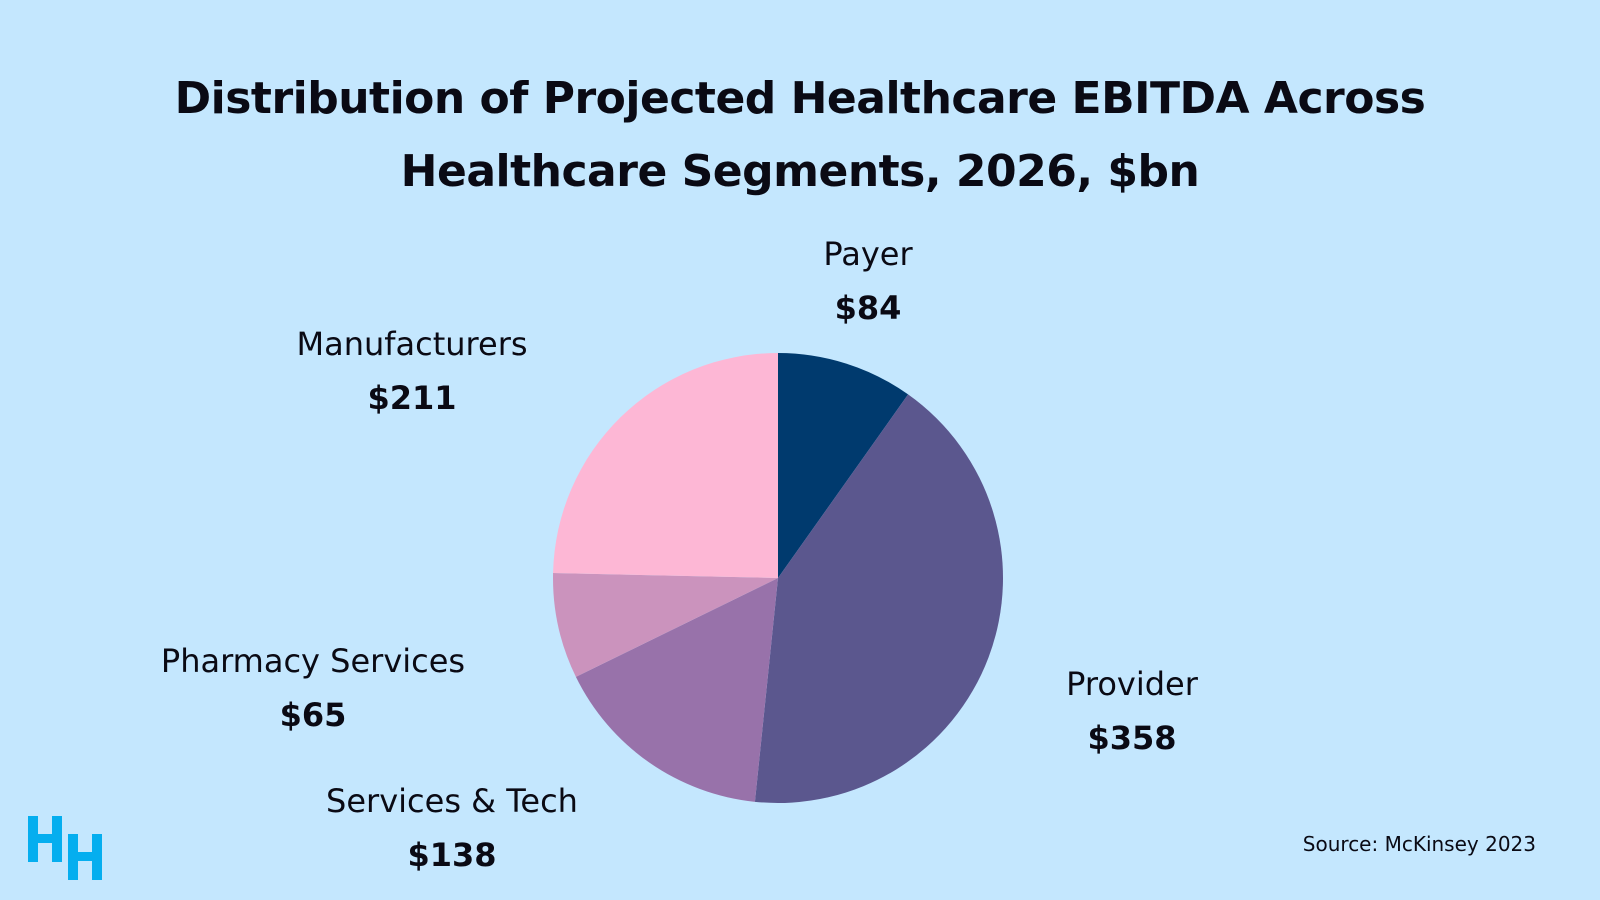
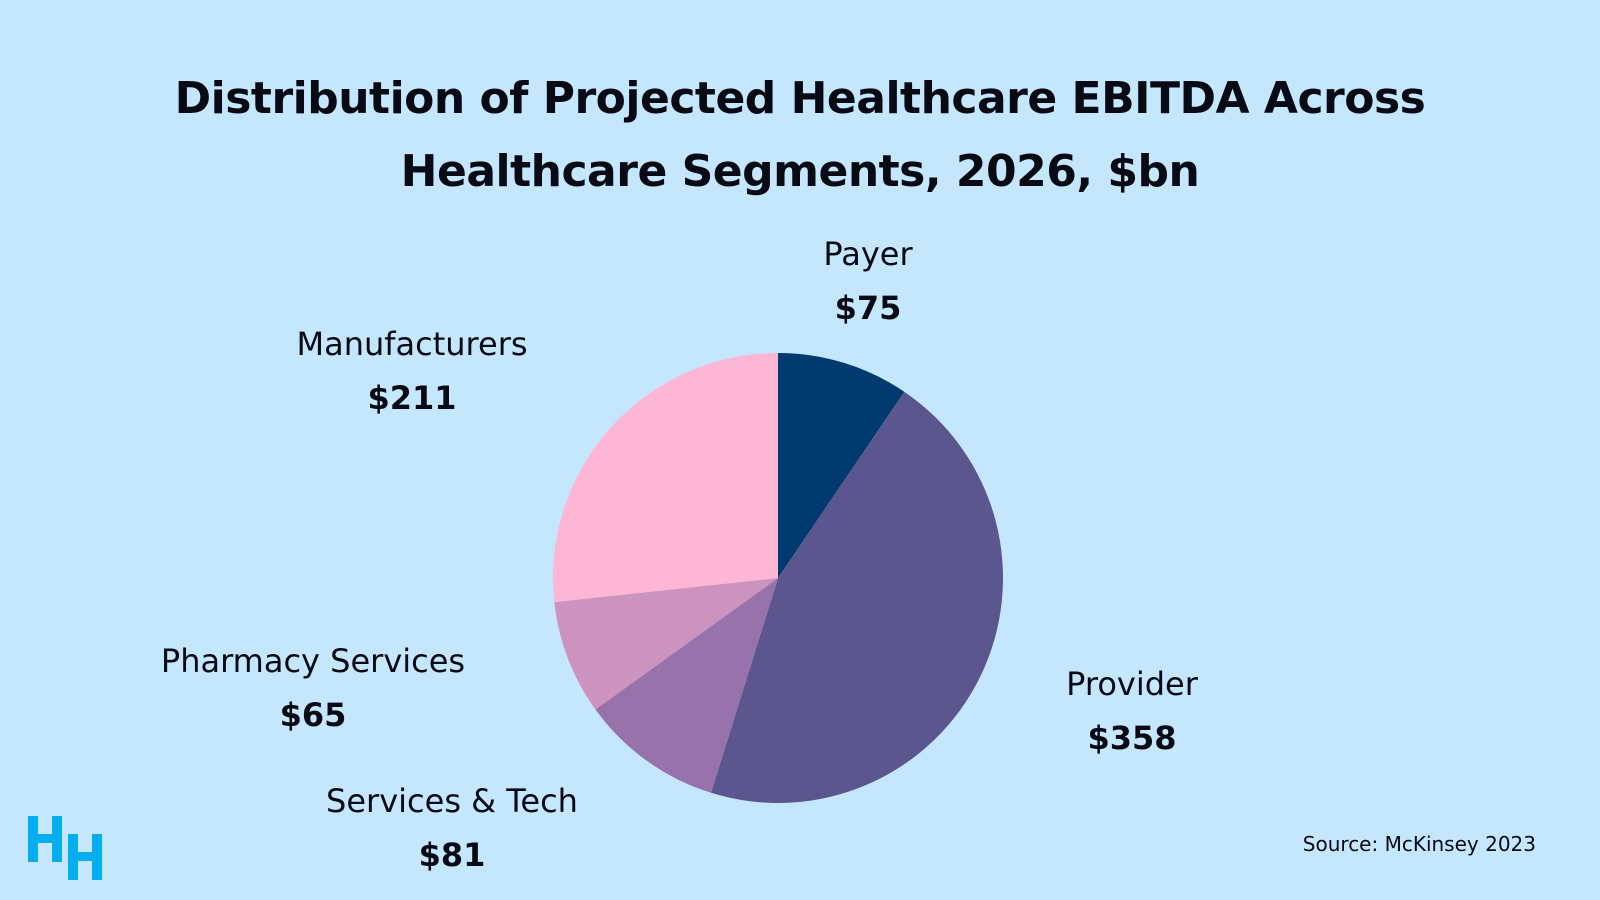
Payer: $84 -> $75
Services & Tech: $138 -> $81
